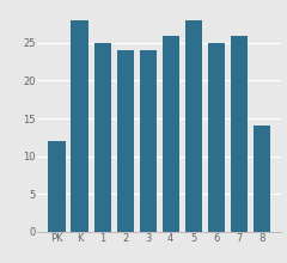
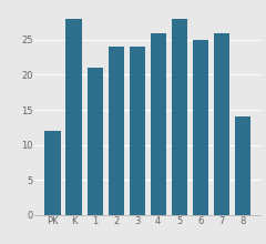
1: 25 -> 21
